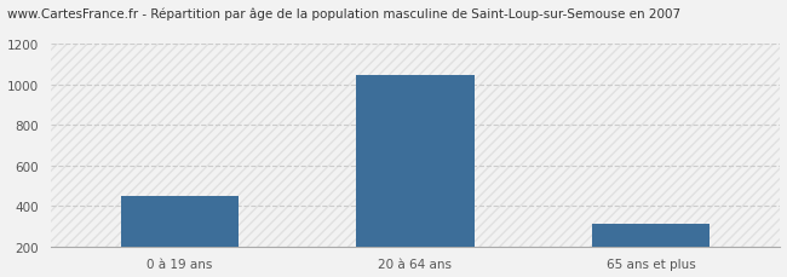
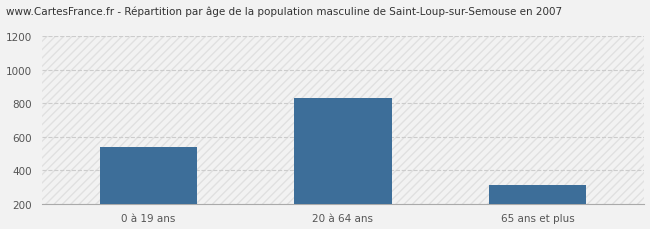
0 à 19 ans: 450 -> 540
20 à 64 ans: 1040 -> 830
